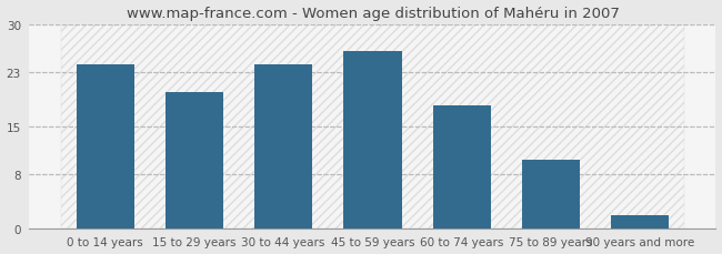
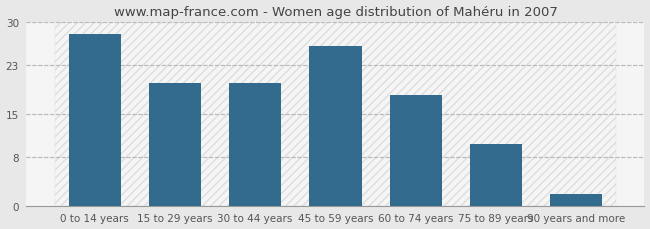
0 to 14 years: 24 -> 28
30 to 44 years: 24 -> 20
